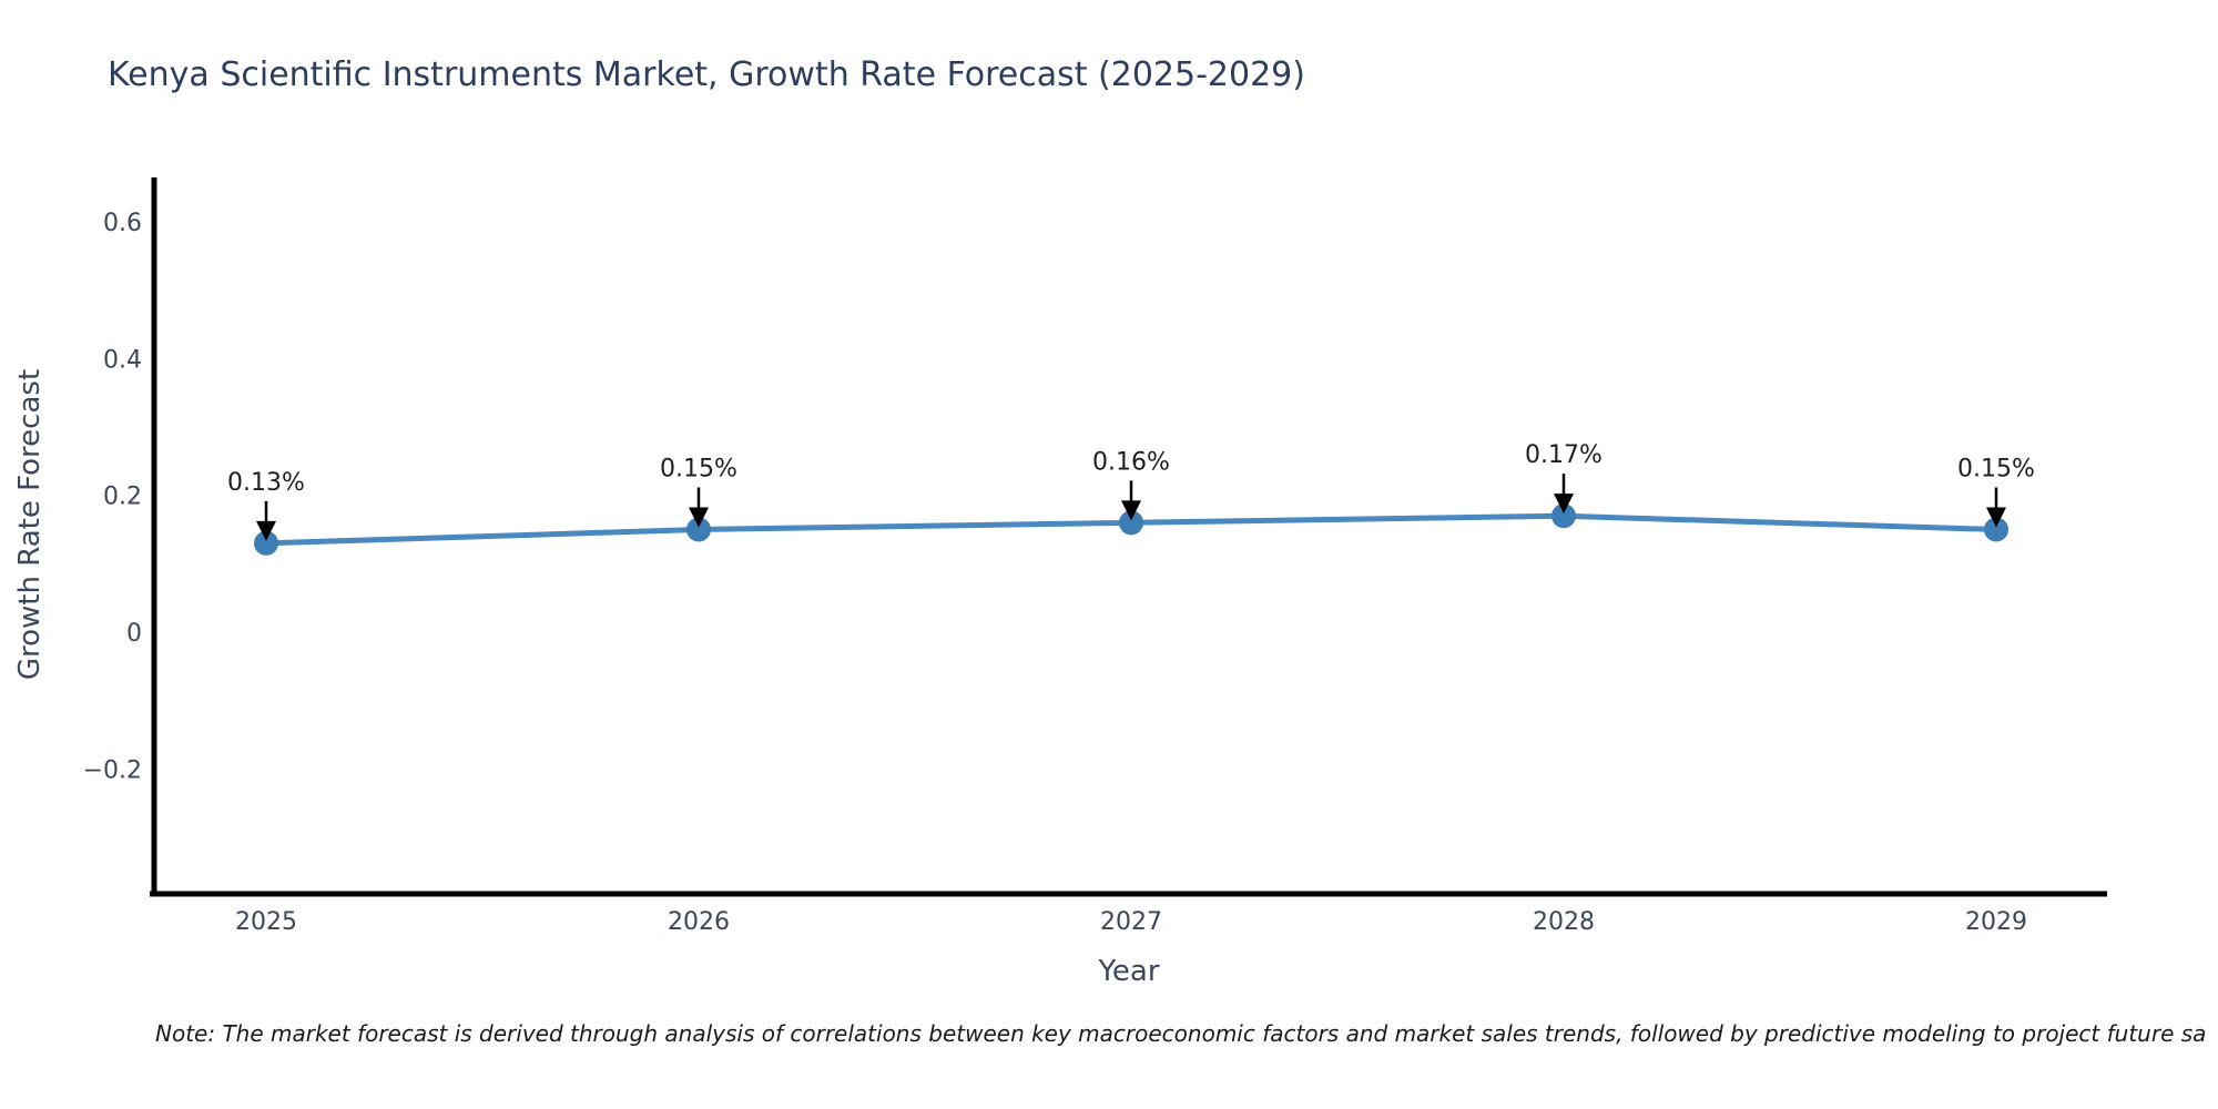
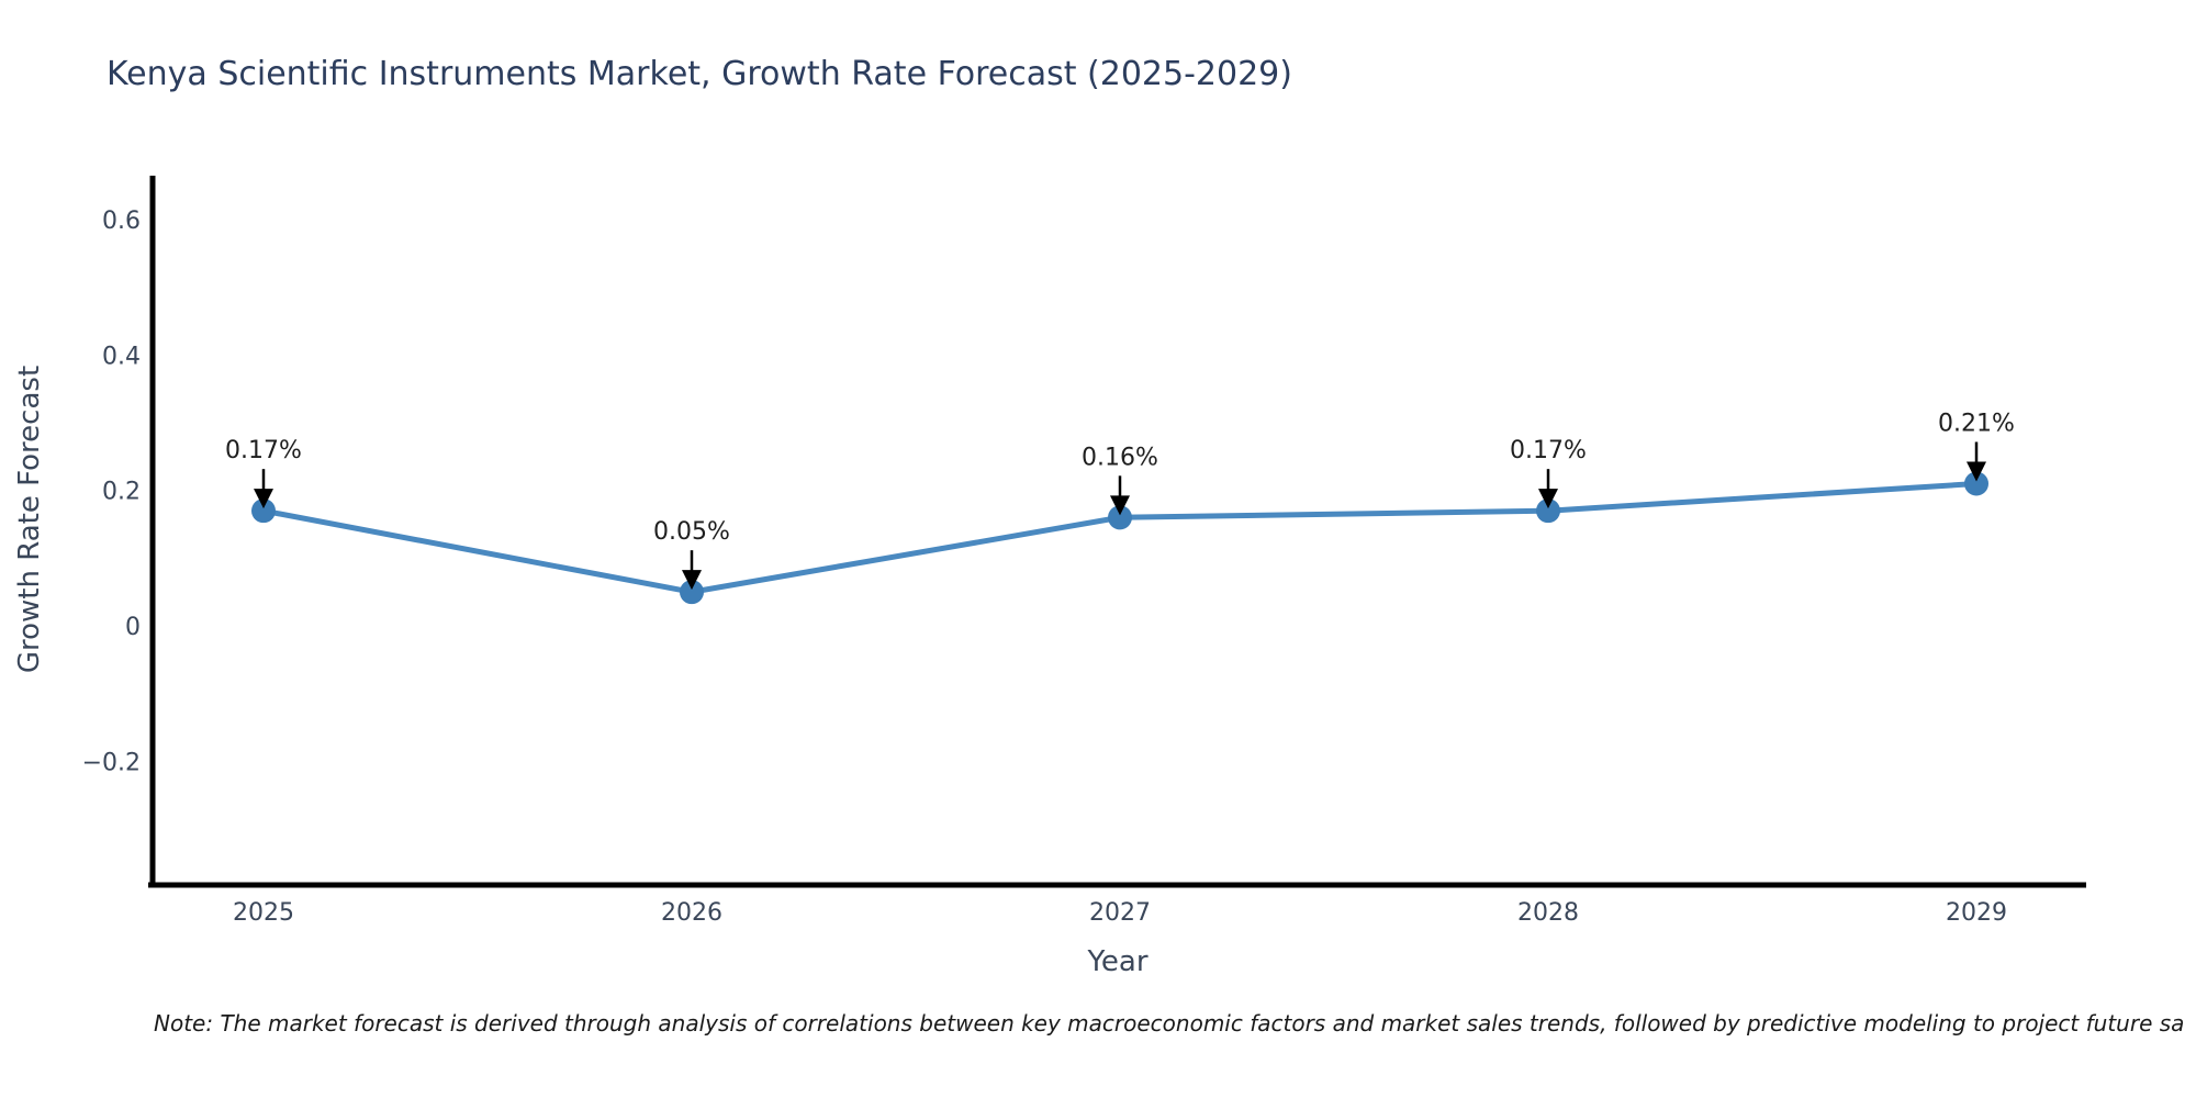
2025: 0.13% -> 0.17%
2026: 0.15% -> 0.05%
2029: 0.15% -> 0.21%
